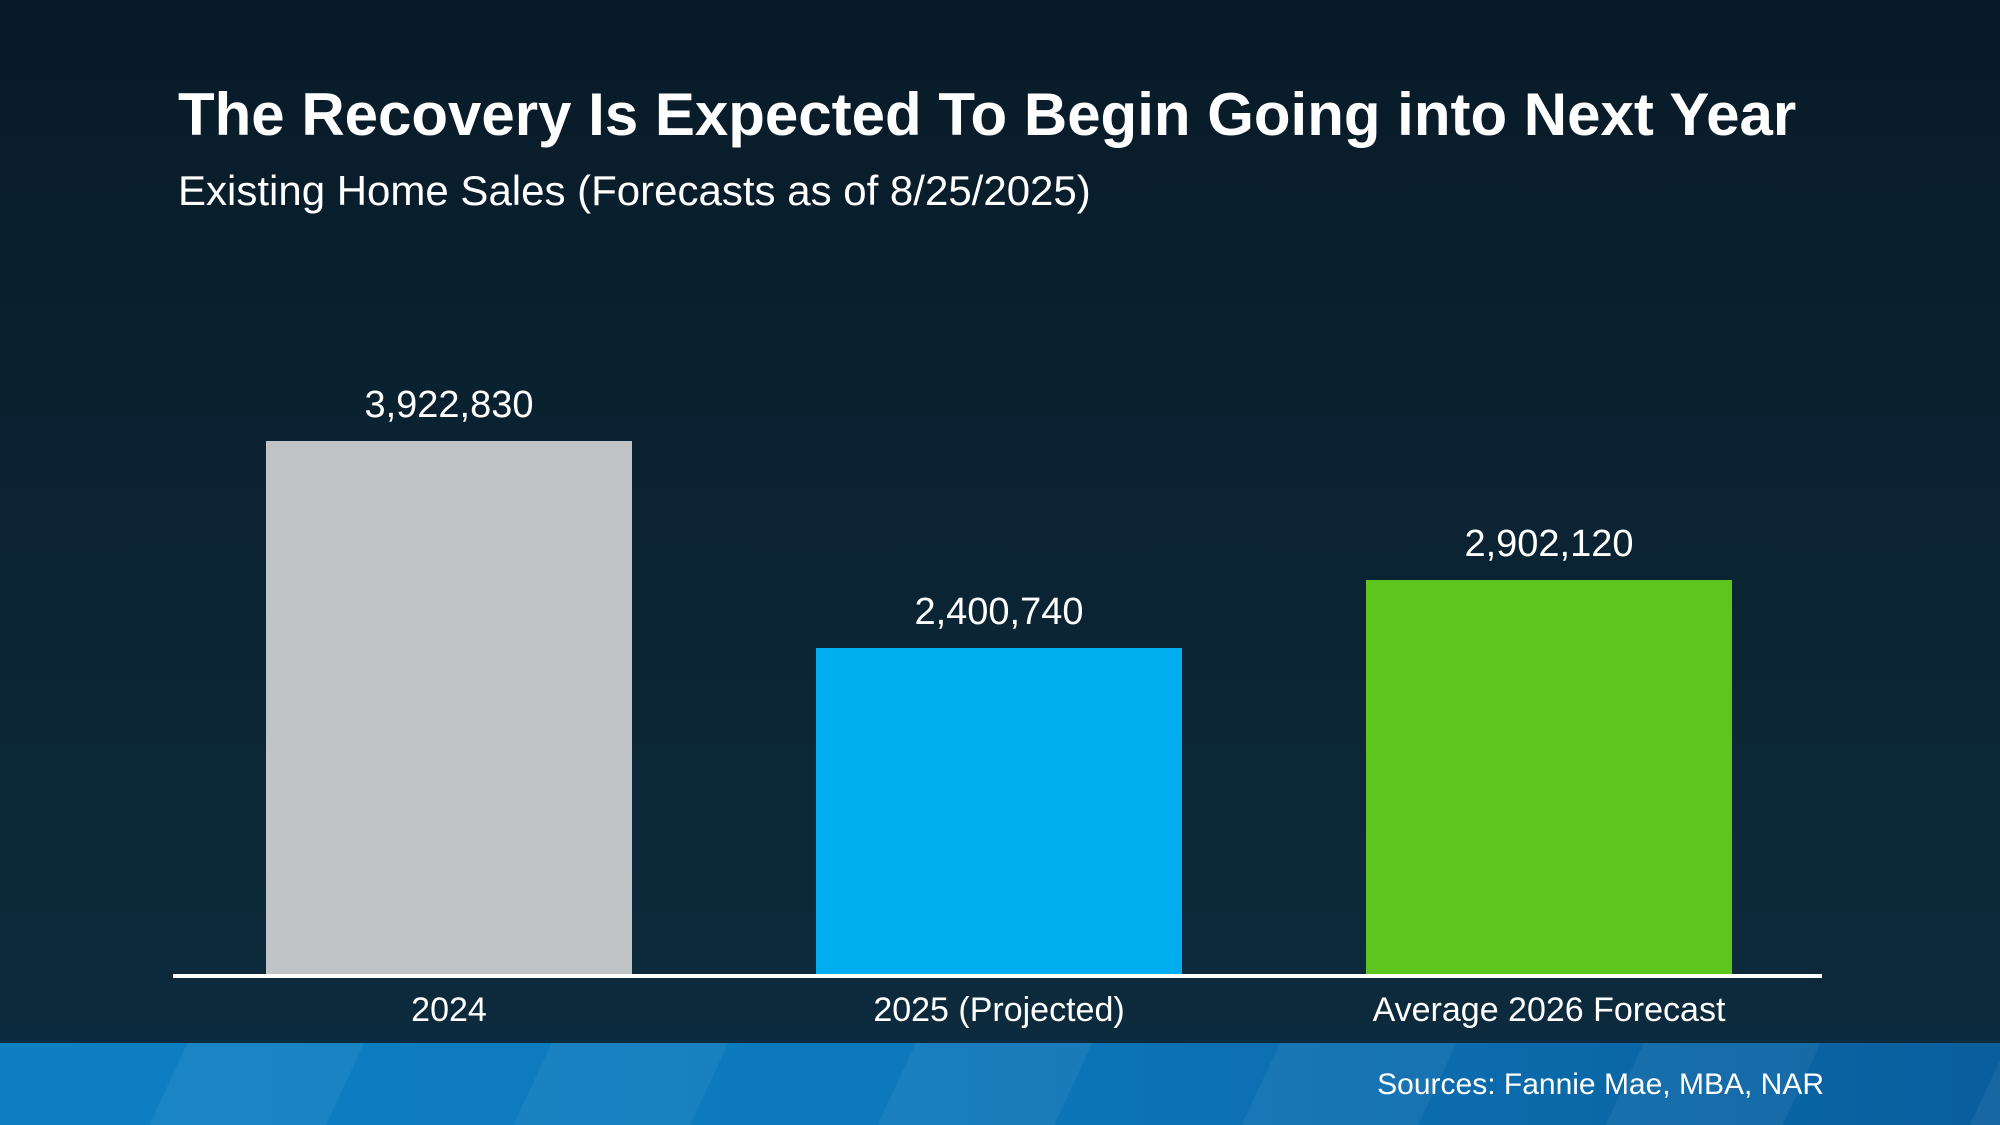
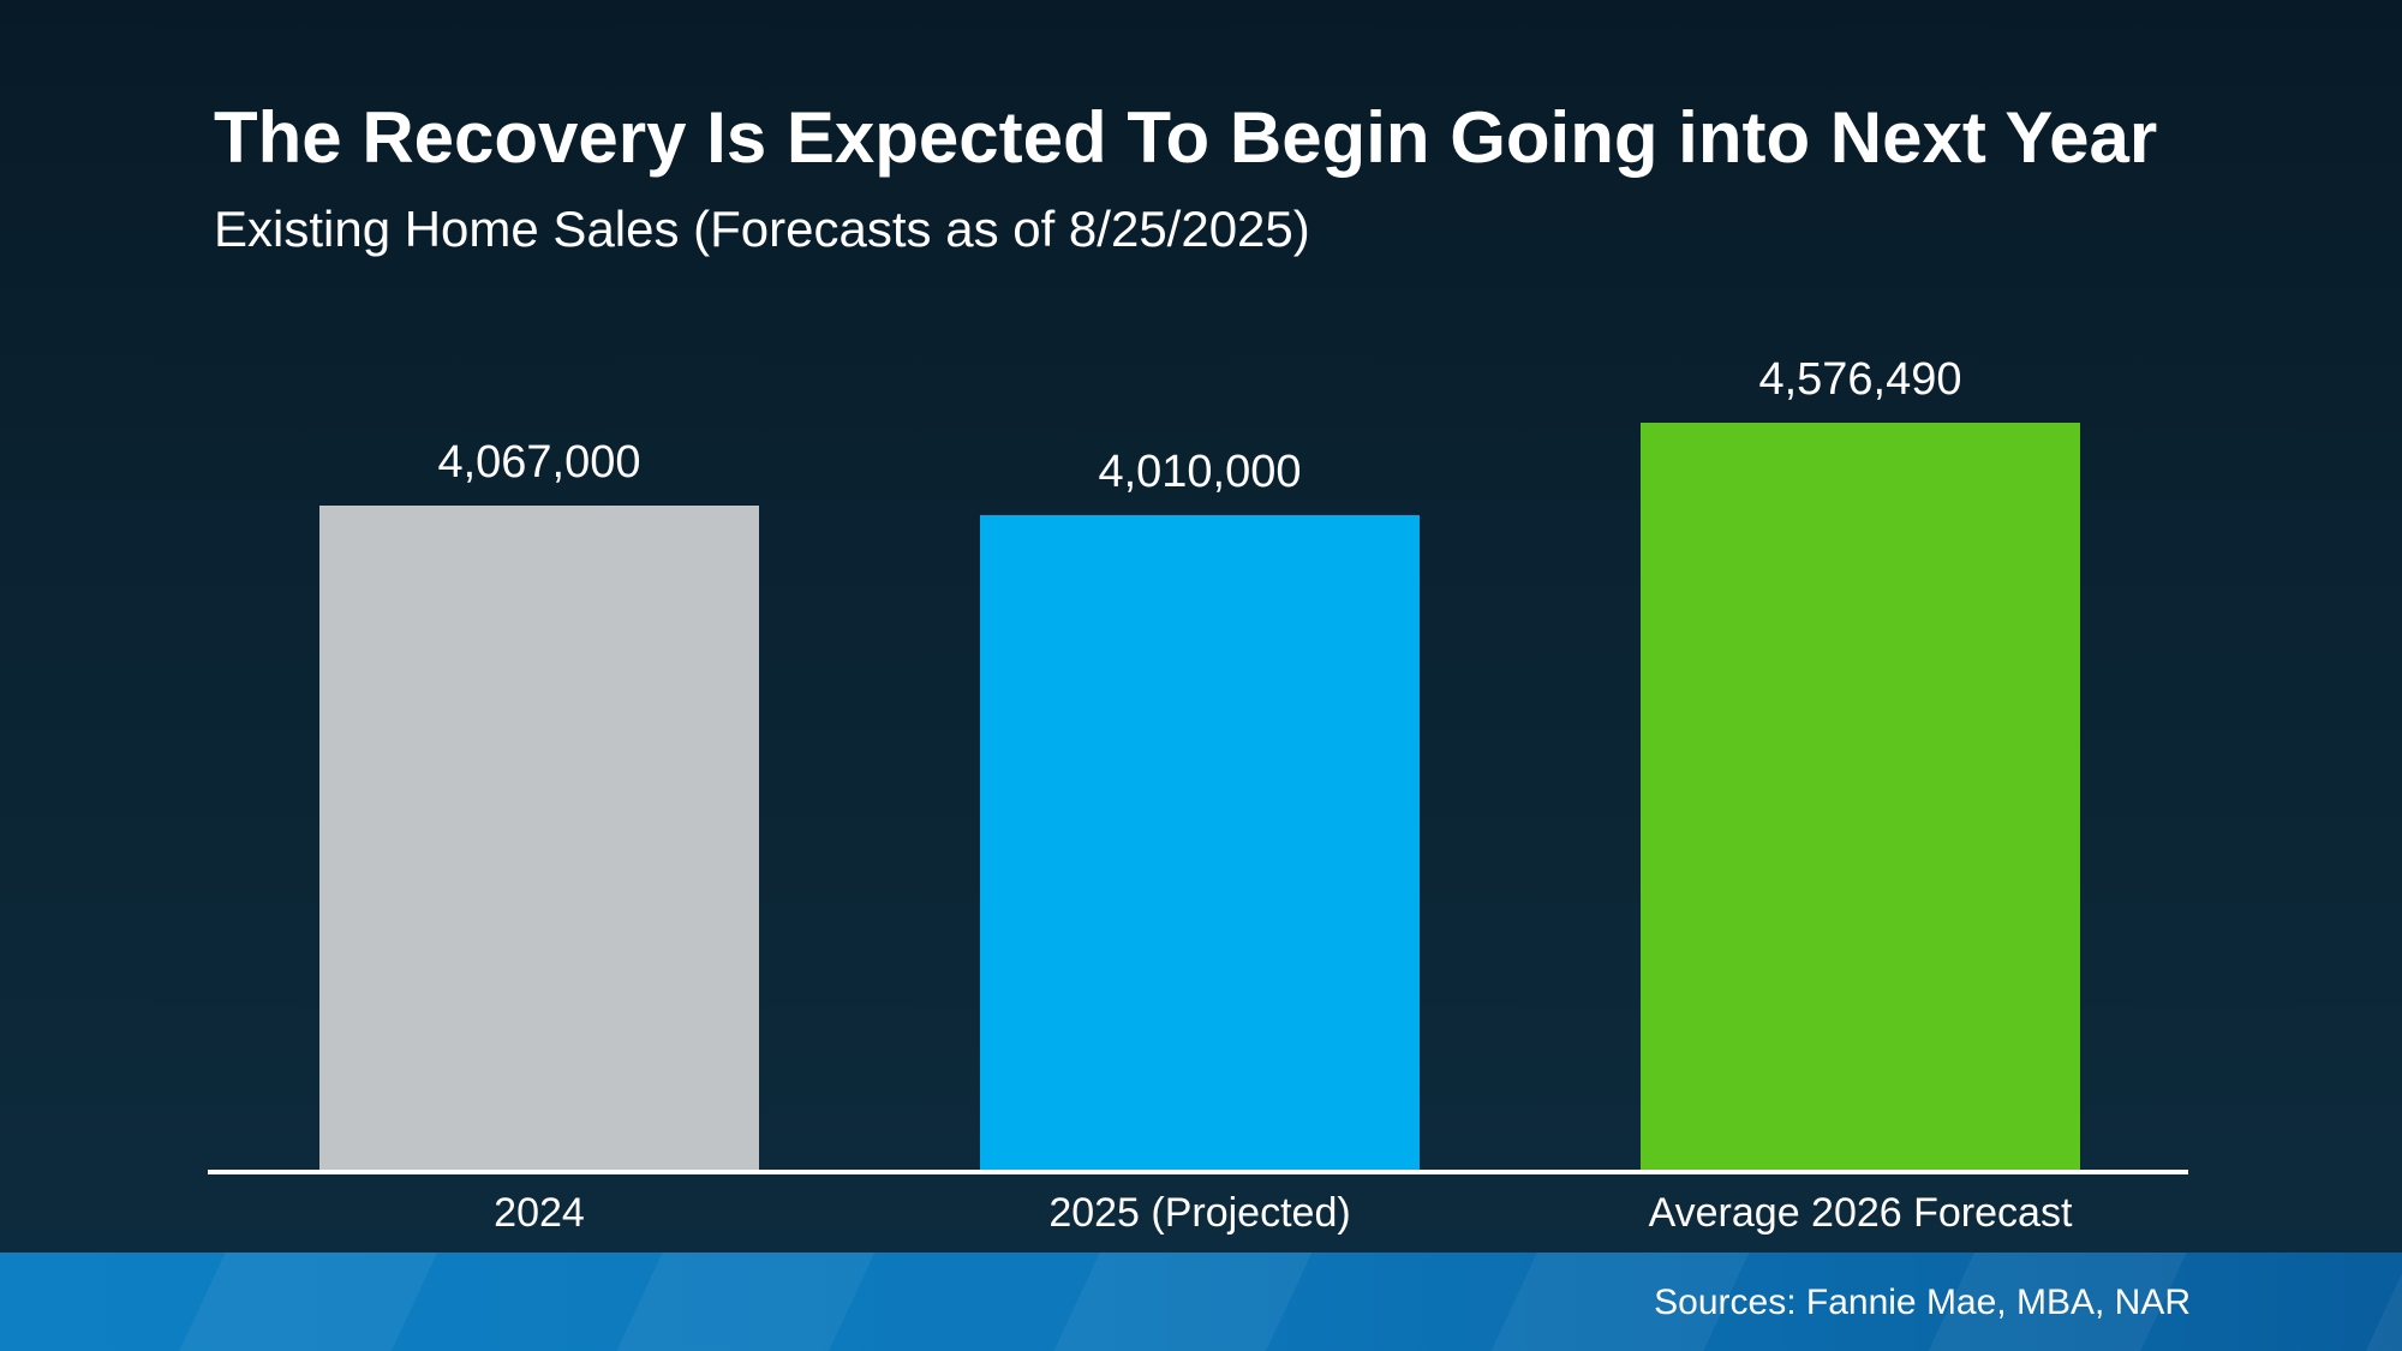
2024: 3,922,830 -> 4,067,000
2025 (Projected): 2,400,740 -> 4,010,000
Average 2026 Forecast: 2,902,120 -> 4,576,490
